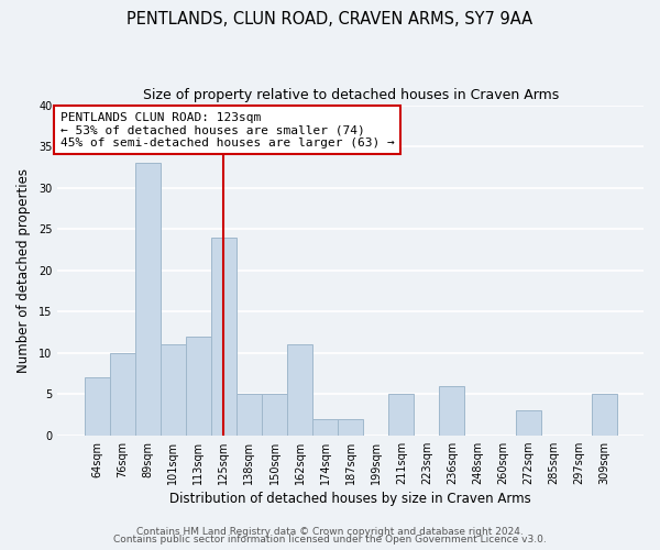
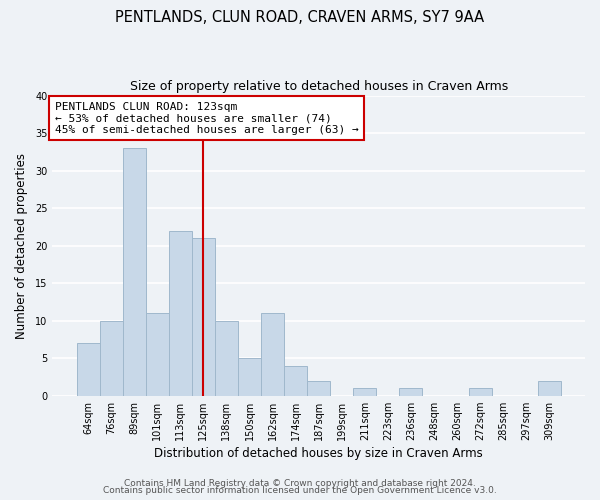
113sqm: 12 -> 22
125sqm: 24 -> 21
138sqm: 5 -> 10
174sqm: 2 -> 4
211sqm: 5 -> 1
236sqm: 6 -> 1
272sqm: 3 -> 1
309sqm: 5 -> 2
